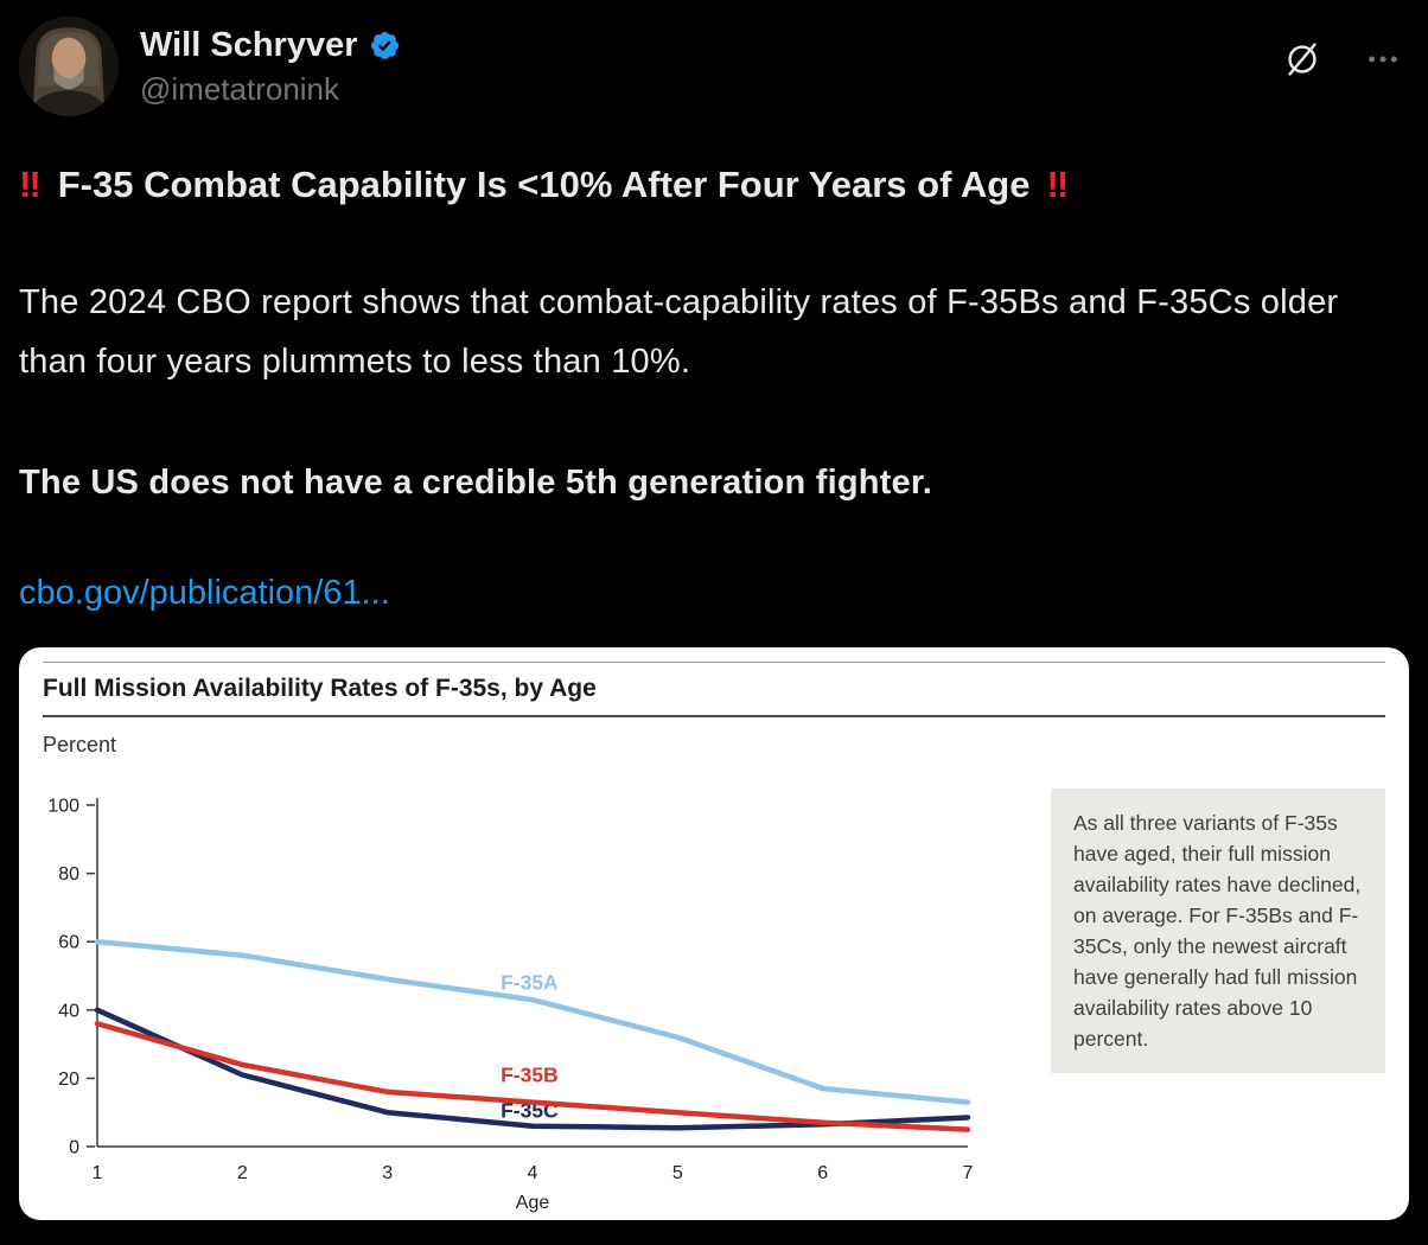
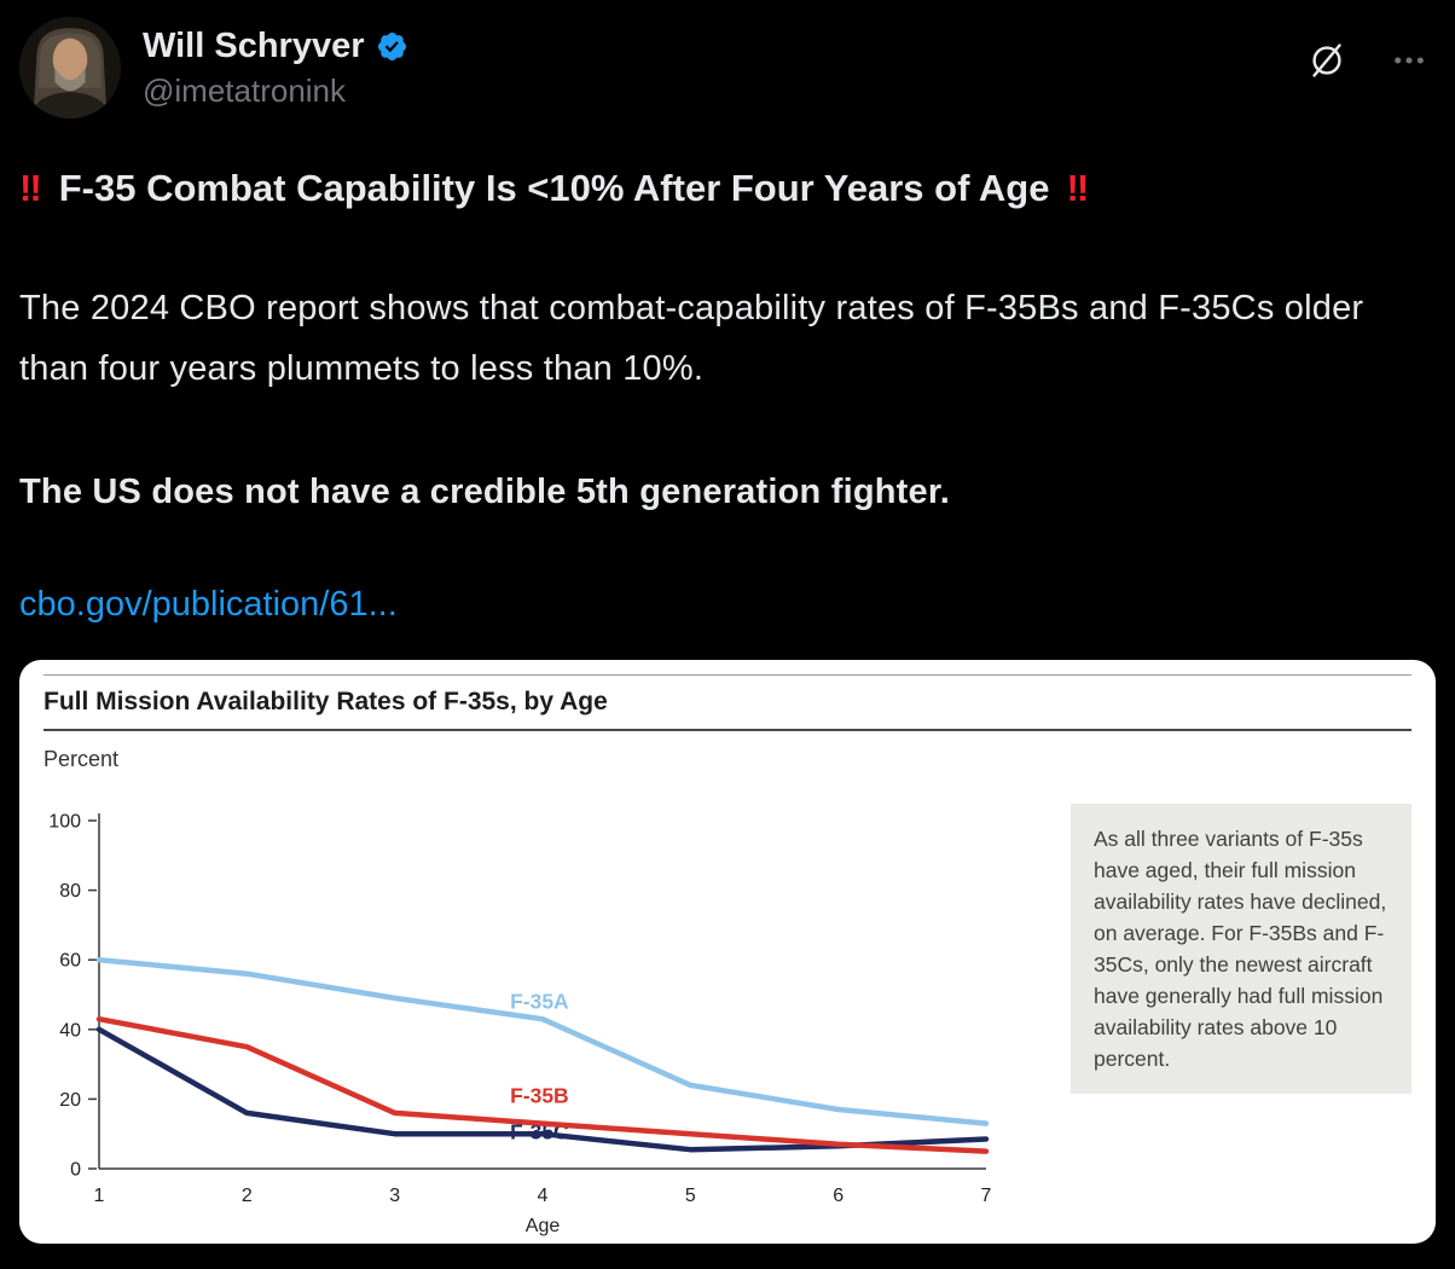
F-35B/1: 36 -> 43
F-35C/2: 21 -> 16
F-35B/2: 24 -> 35
F-35C/4: 6 -> 10
F-35A/5: 32 -> 24
